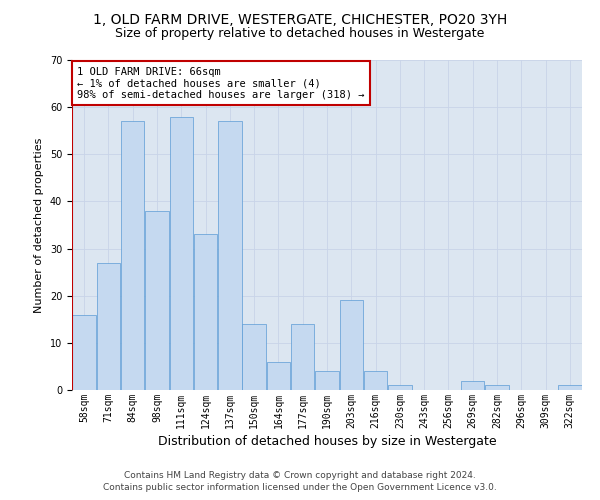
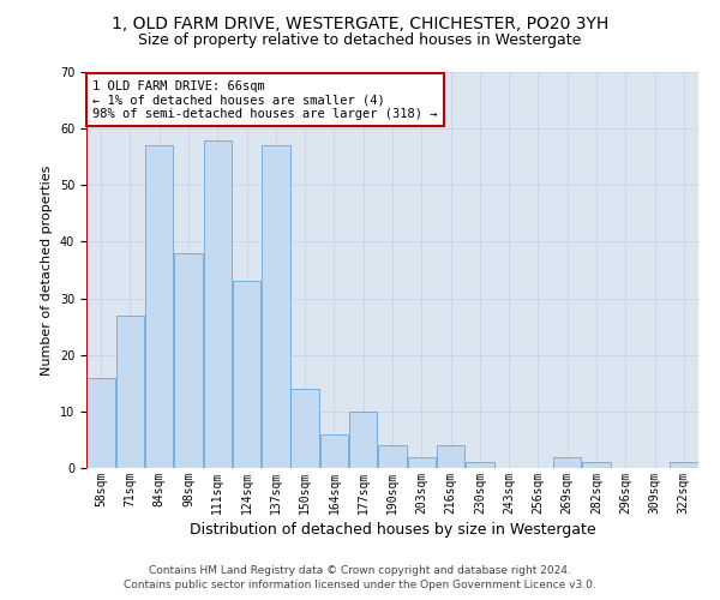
177sqm: 14 -> 10
203sqm: 19 -> 2
